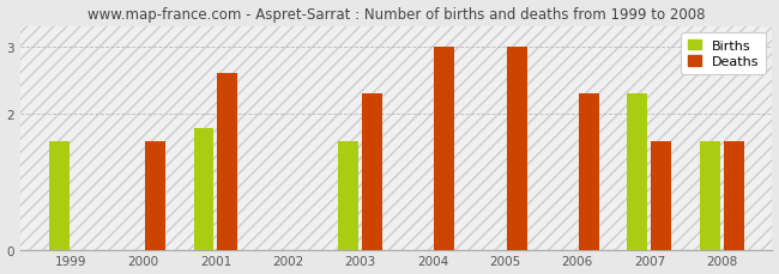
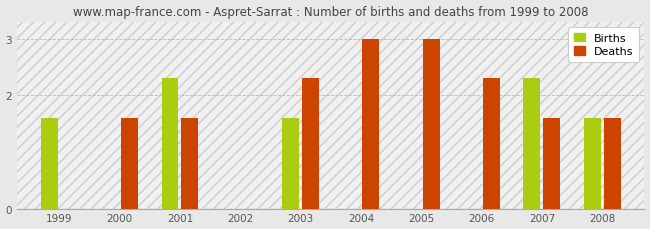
Births/2001: 1.8 -> 2.3
Deaths/2001: 2.6 -> 1.6
